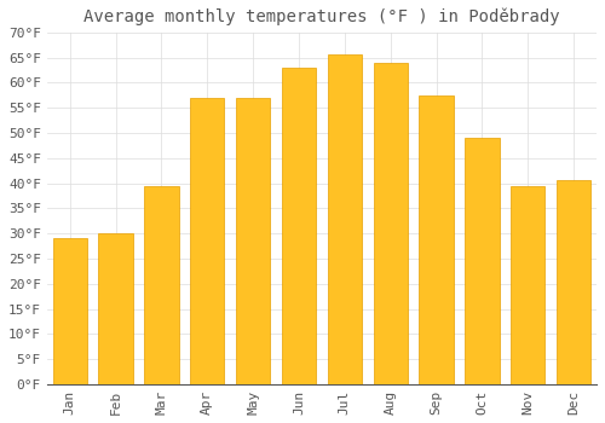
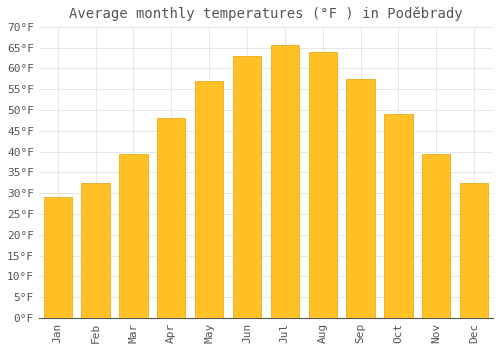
Feb: 30.0°F -> 32.5°F
Apr: 57.0°F -> 48.0°F
Dec: 40.5°F -> 32.5°F
